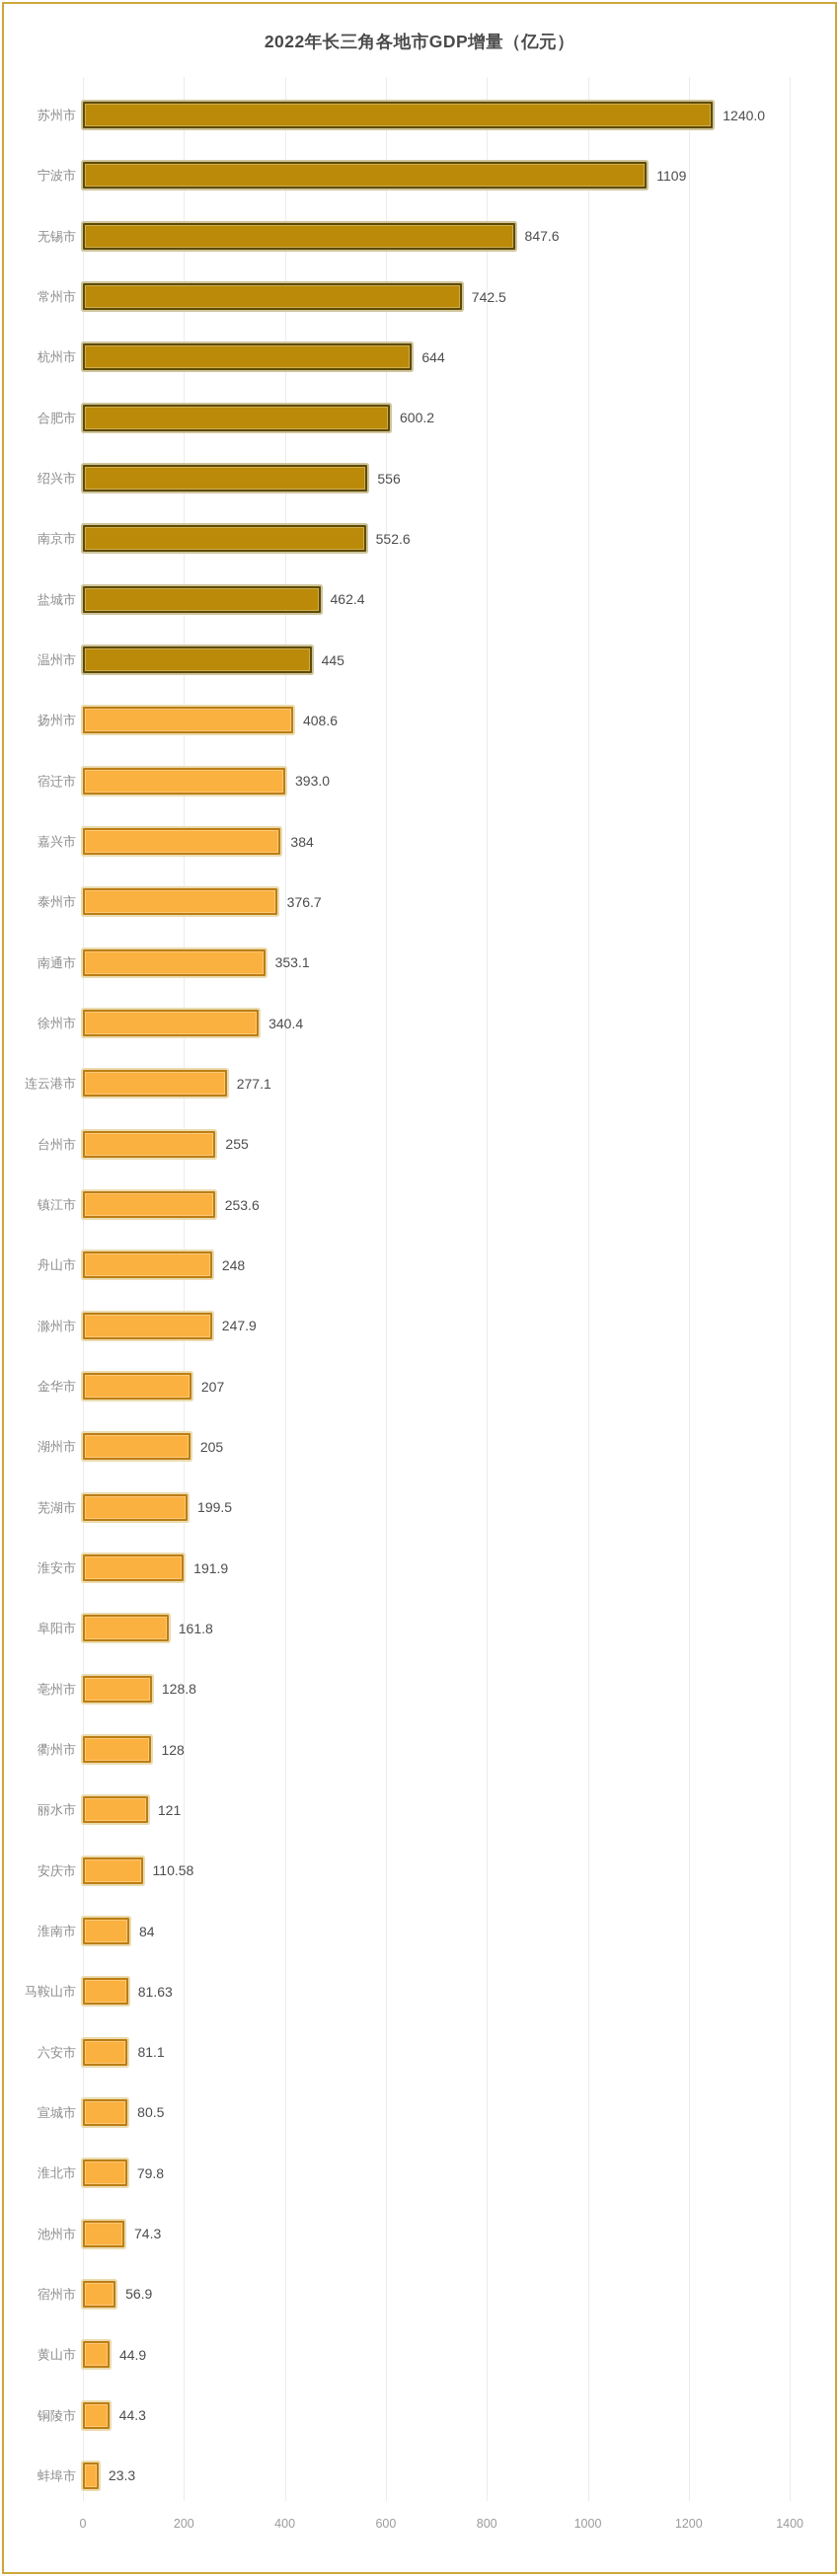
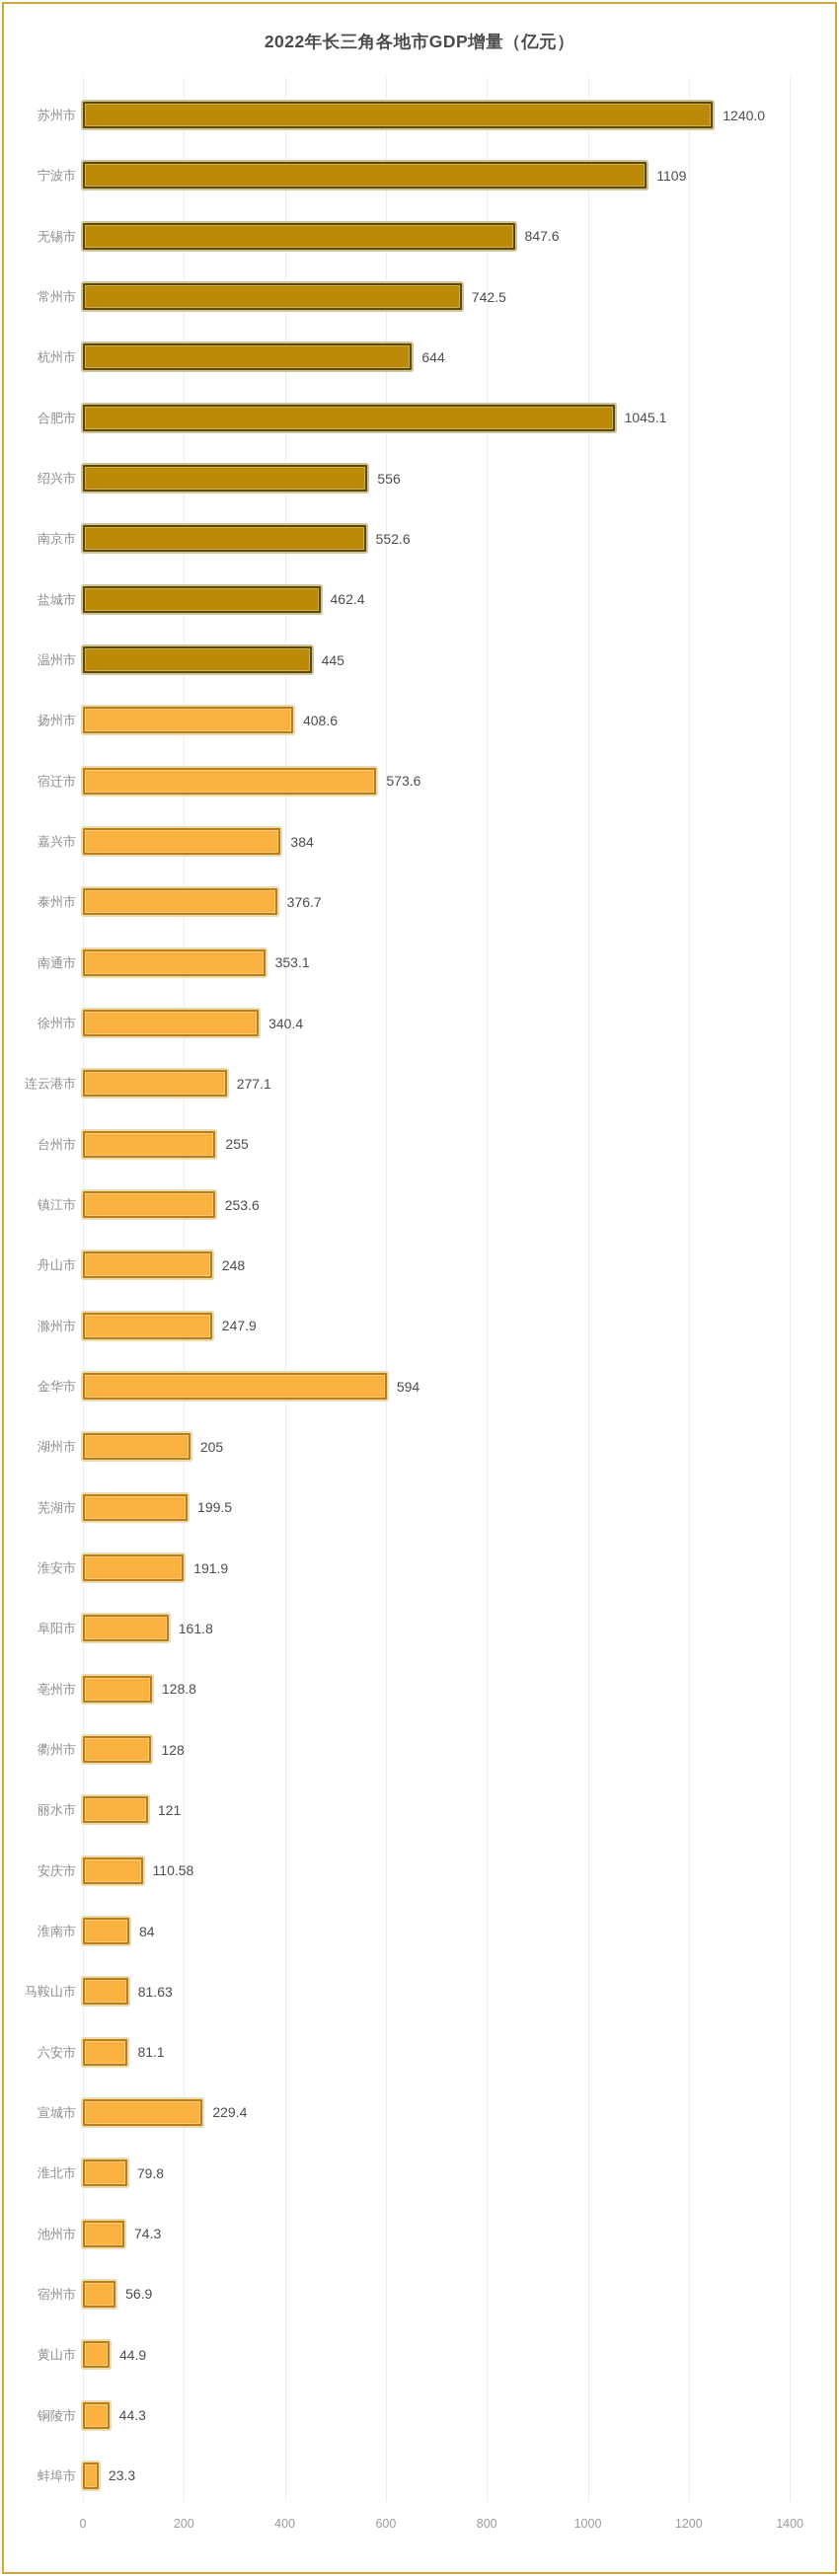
合肥市: 600.2 -> 1045.1
宿迁市: 393.0 -> 573.6
金华市: 207 -> 594
宣城市: 80.5 -> 229.4
